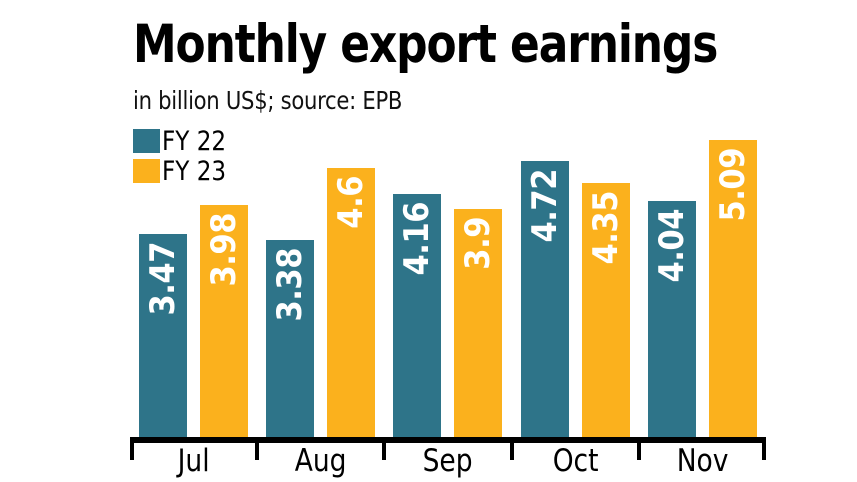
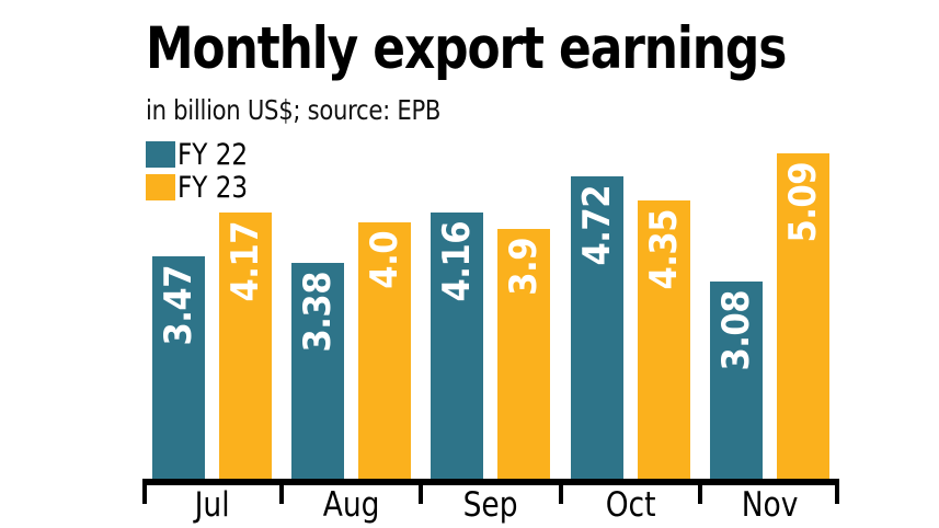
FY 23/Jul: 3.98 -> 4.17
FY 23/Aug: 4.6 -> 4.0
FY 22/Nov: 4.04 -> 3.08
